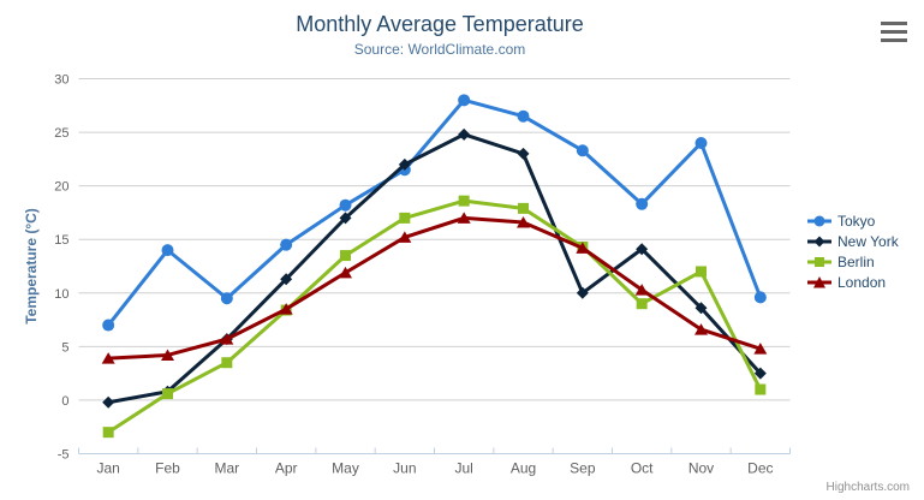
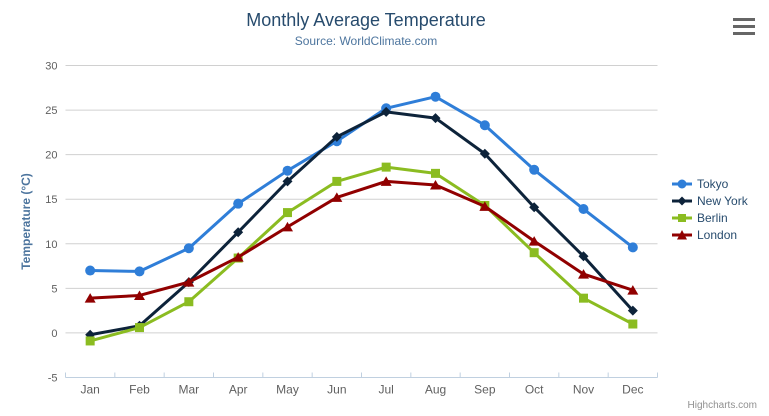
Berlin/Jan: -3 -> -1
Tokyo/Feb: 14 -> 7
Tokyo/Jul: 28 -> 25
New York/Aug: 23 -> 24
New York/Sep: 10 -> 20
Tokyo/Nov: 24 -> 14
Berlin/Nov: 12 -> 4
